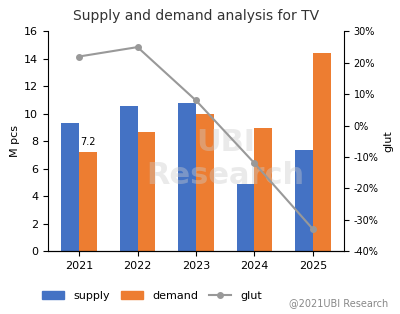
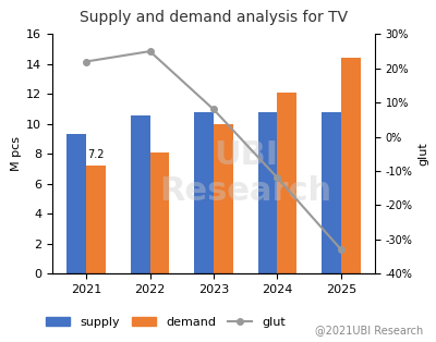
demand/2022: 8.7 -> 8.1
supply/2024: 4.9 -> 10.8
demand/2024: 9.0 -> 12.1
supply/2025: 7.4 -> 10.8
